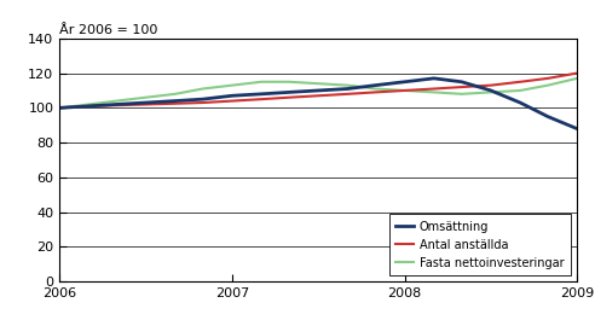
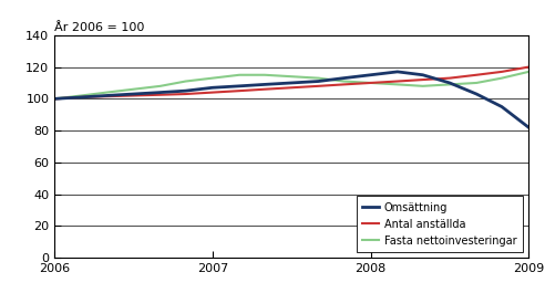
Omsättning/2009: 88 -> 82
